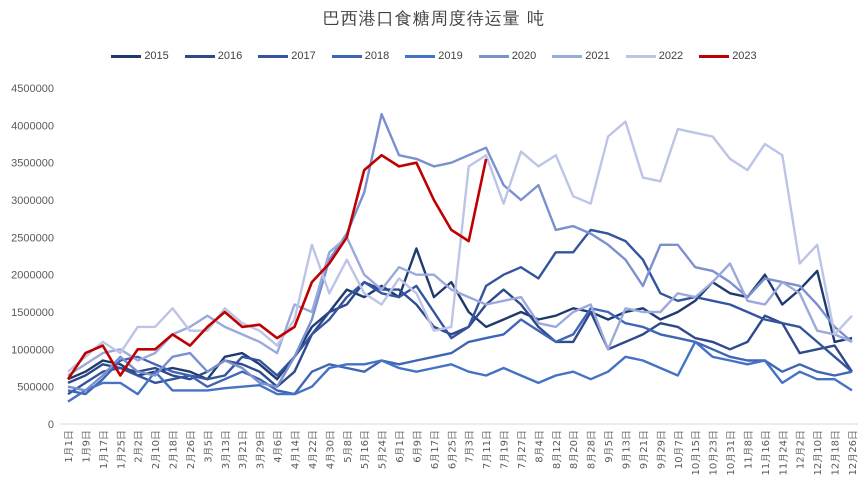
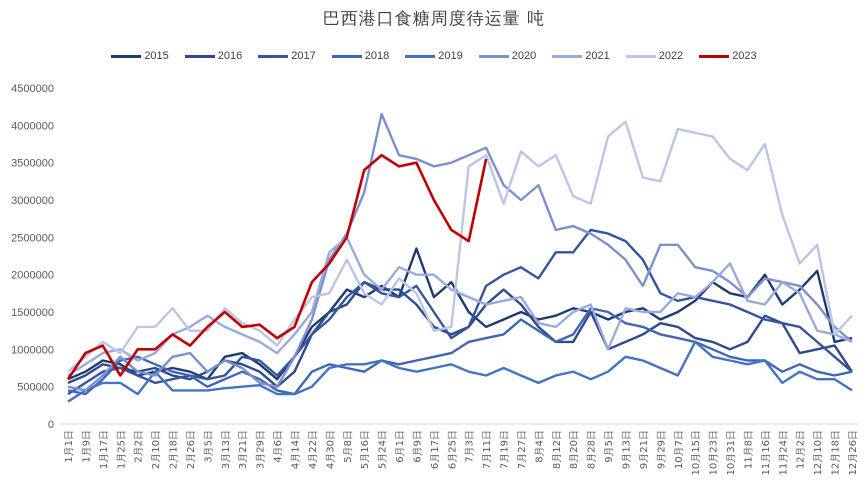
2021/4月14日: 1600000 -> 1200000
2022/4月22日: 2400000 -> 1700000
2022/11月24日: 3600000 -> 2800000
